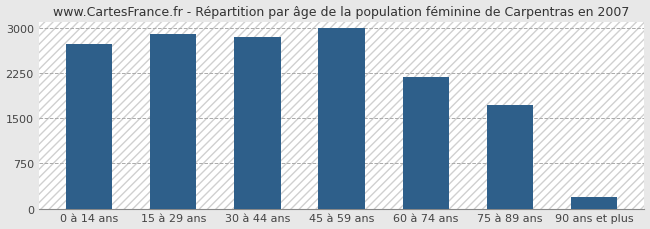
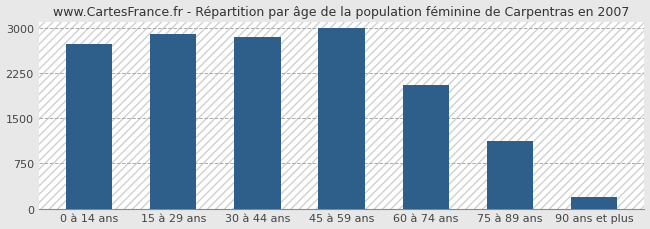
60 à 74 ans: 2180 -> 2040
75 à 89 ans: 1720 -> 1120
